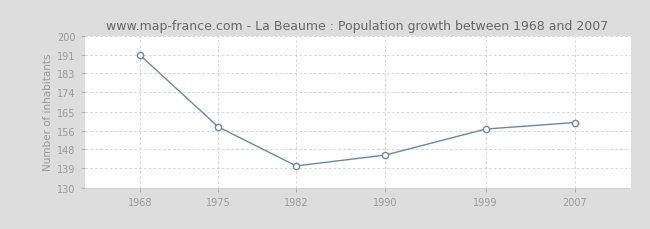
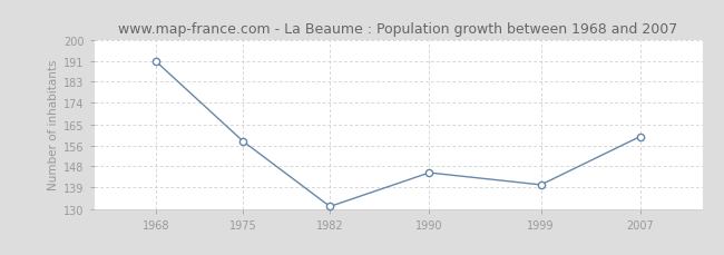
1982: 140 -> 131
1999: 157 -> 140
